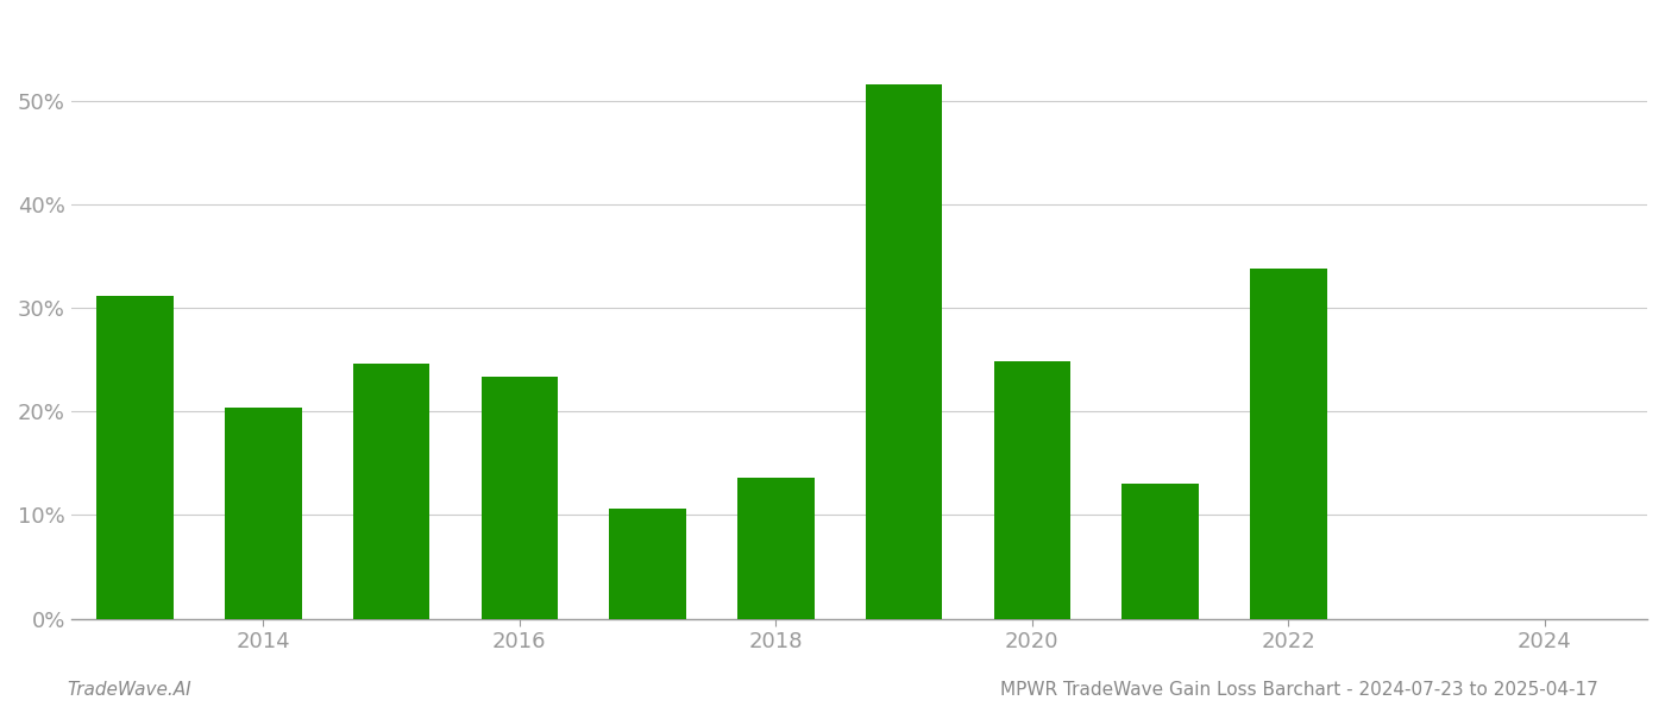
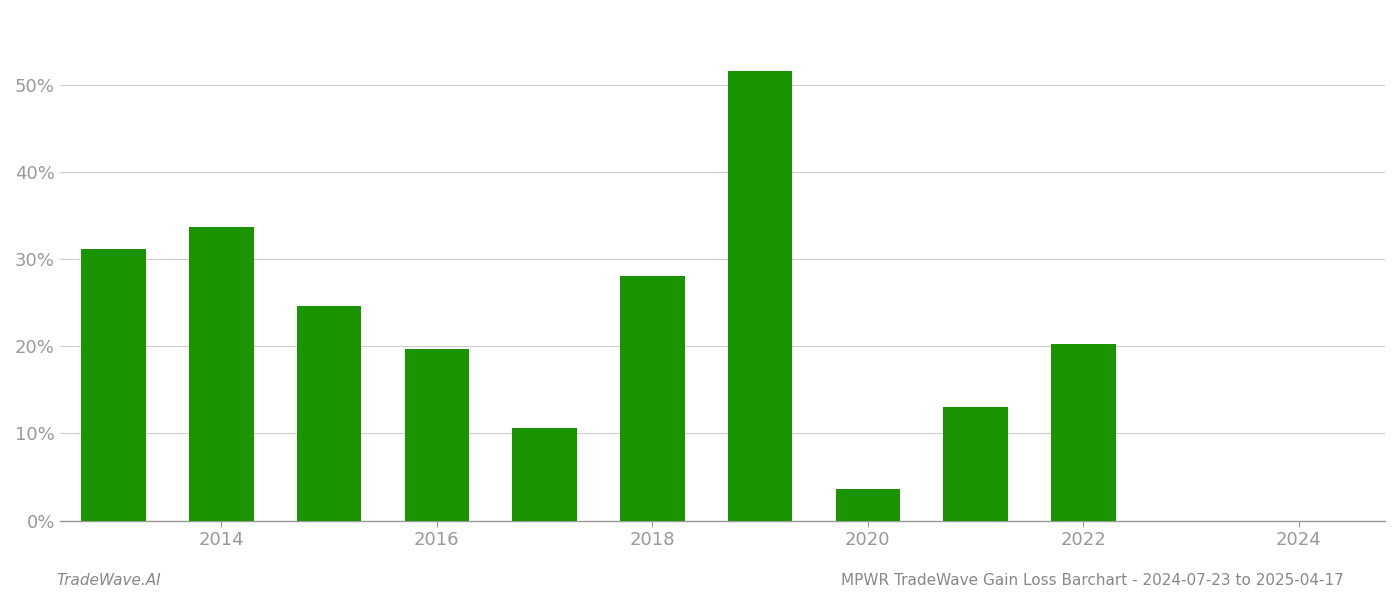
2014: 20.4% -> 33.7%
2016: 23.4% -> 19.7%
2018: 13.6% -> 28.1%
2020: 24.8% -> 3.6%
2022: 33.8% -> 20.3%
